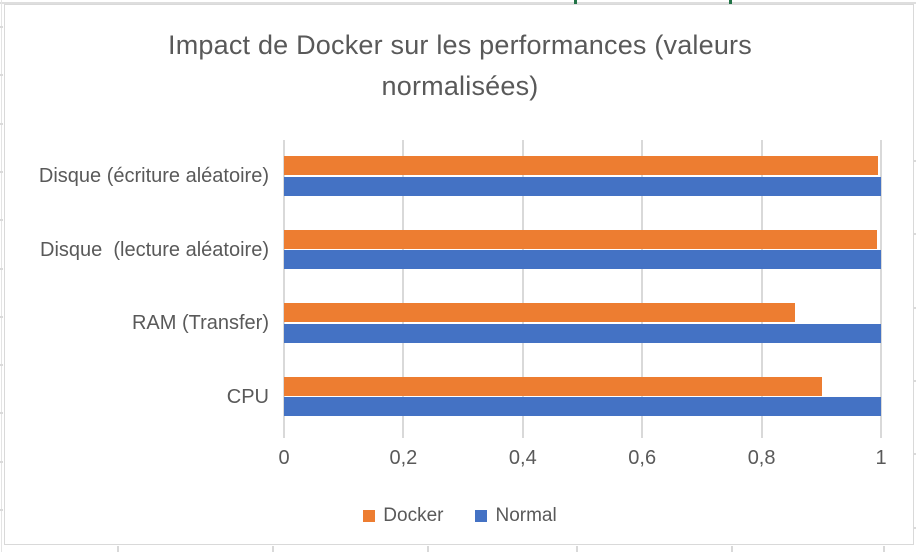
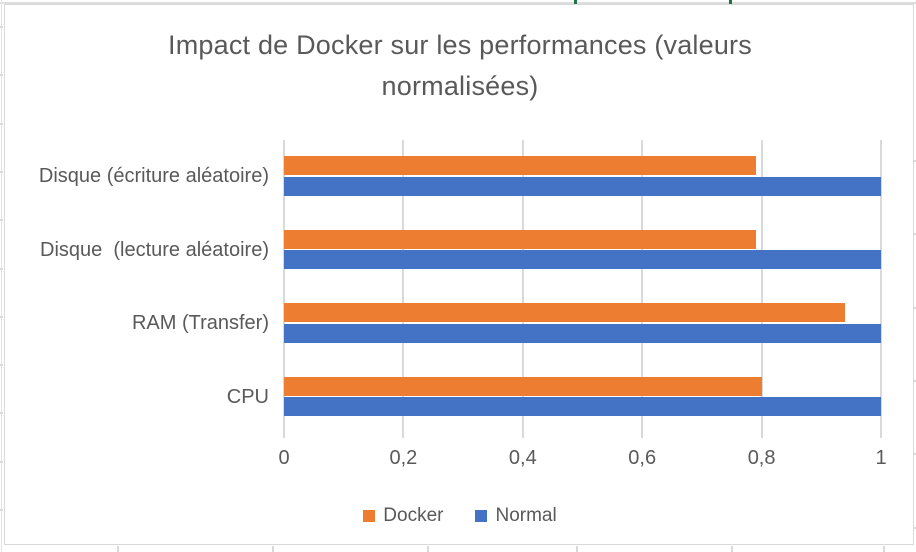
Docker/Disque (écriture aléatoire): 0,99 -> 0,79
Docker/Disque (lecture aléatoire): 0,99 -> 0,79
Docker/RAM (Transfer): 0,86 -> 0,94
Docker/CPU: 0,90 -> 0,80
